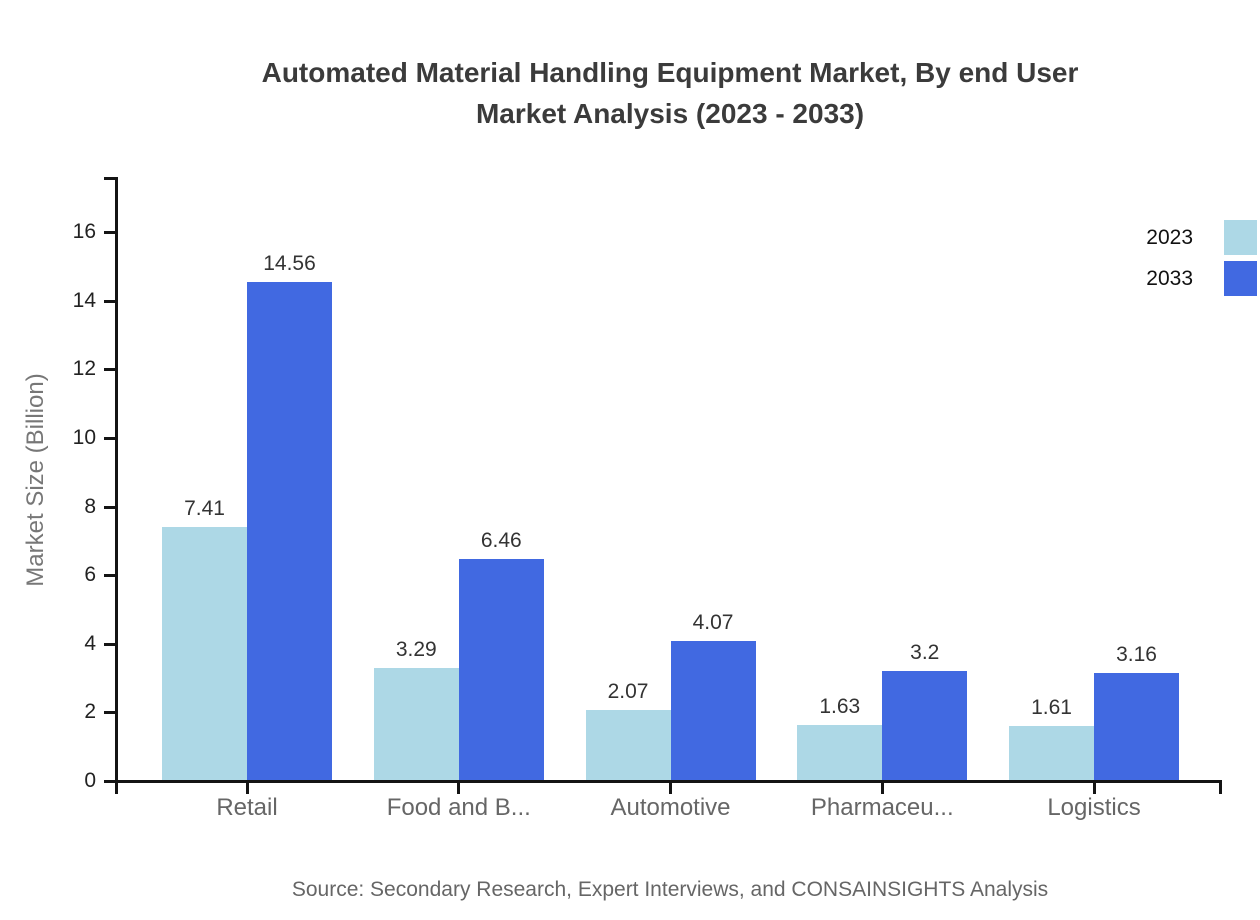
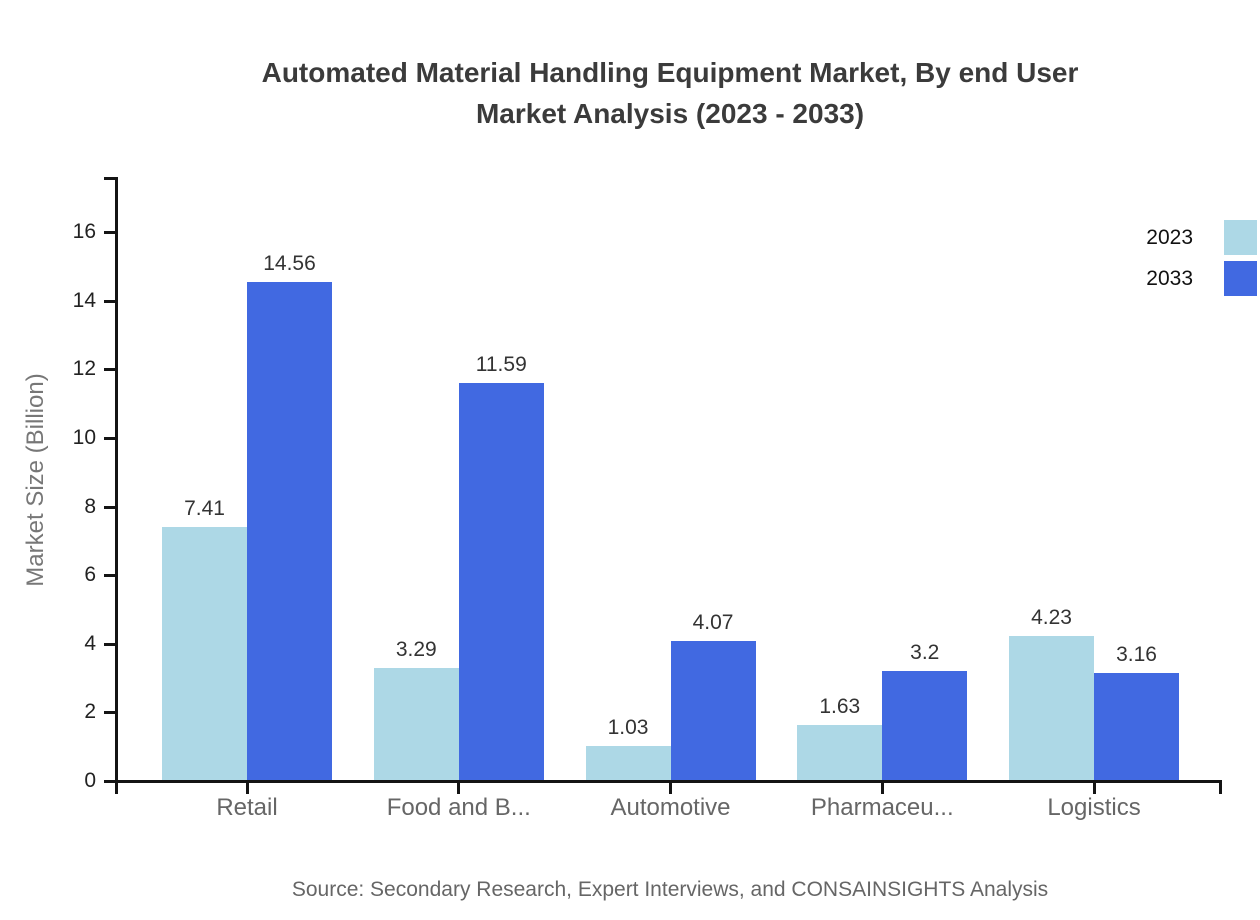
2033/Food and B...: 6.46 -> 11.59
2023/Automotive: 2.07 -> 1.03
2023/Logistics: 1.61 -> 4.23
